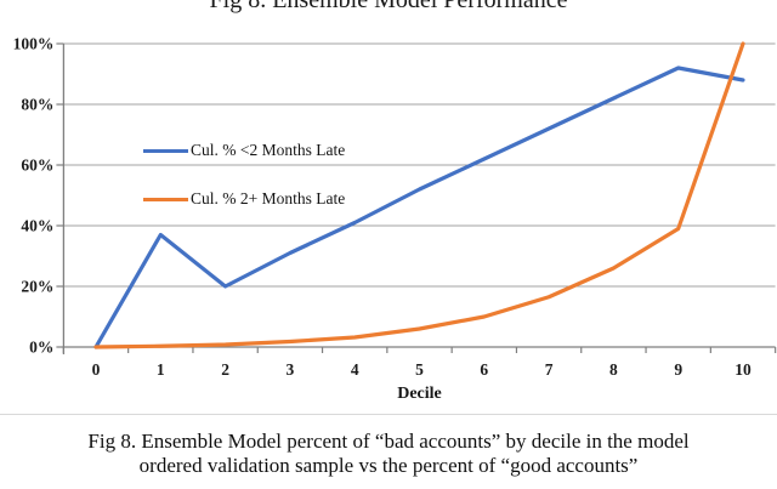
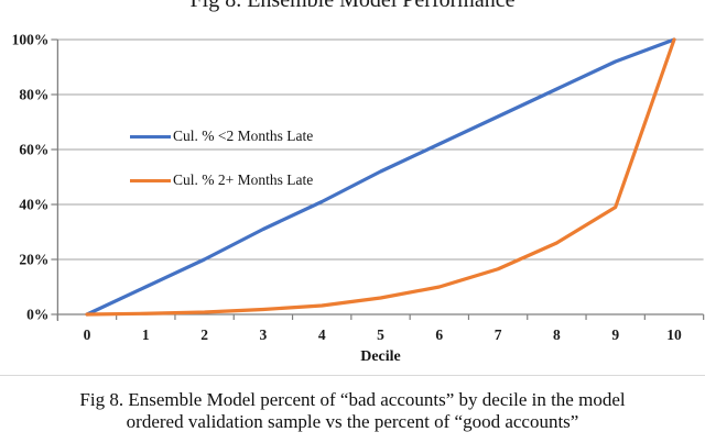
Cul. % <2 Months Late/1: 37% -> 10%
Cul. % <2 Months Late/10: 88% -> 100%
